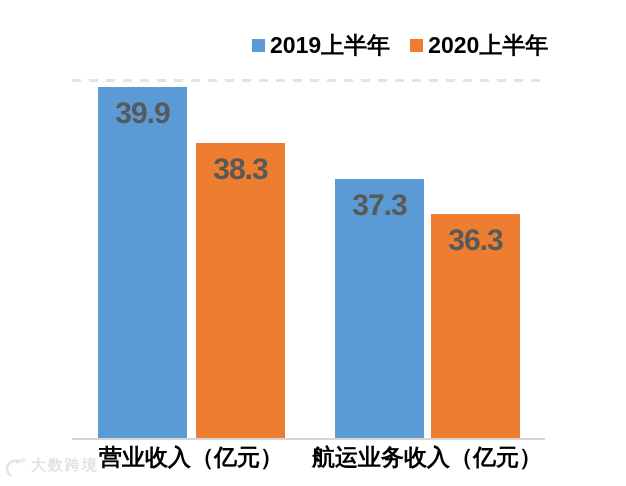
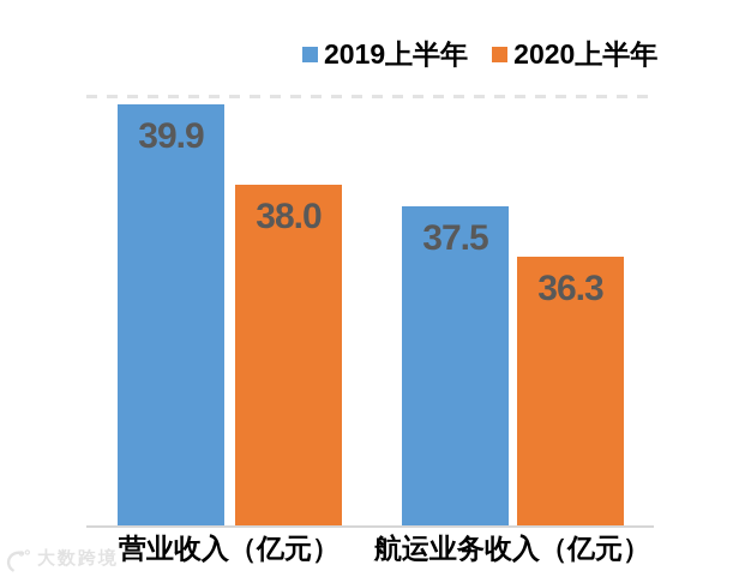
2020上半年/营业收入（亿元）: 38.3 -> 38.0
2019上半年/航运业务收入（亿元）: 37.3 -> 37.5
